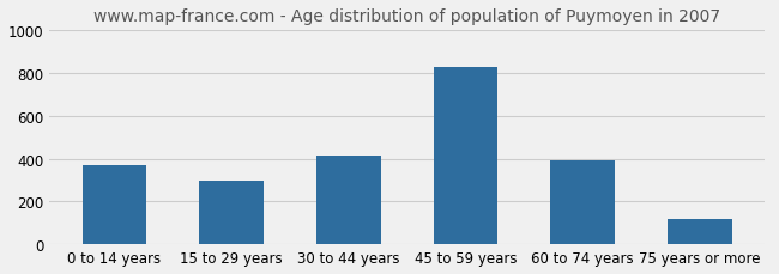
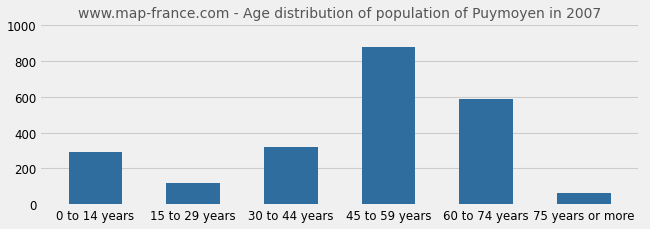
0 to 14 years: 370 -> 290
15 to 29 years: 300 -> 120
30 to 44 years: 420 -> 320
45 to 59 years: 830 -> 880
60 to 74 years: 400 -> 590
75 years or more: 120 -> 60
